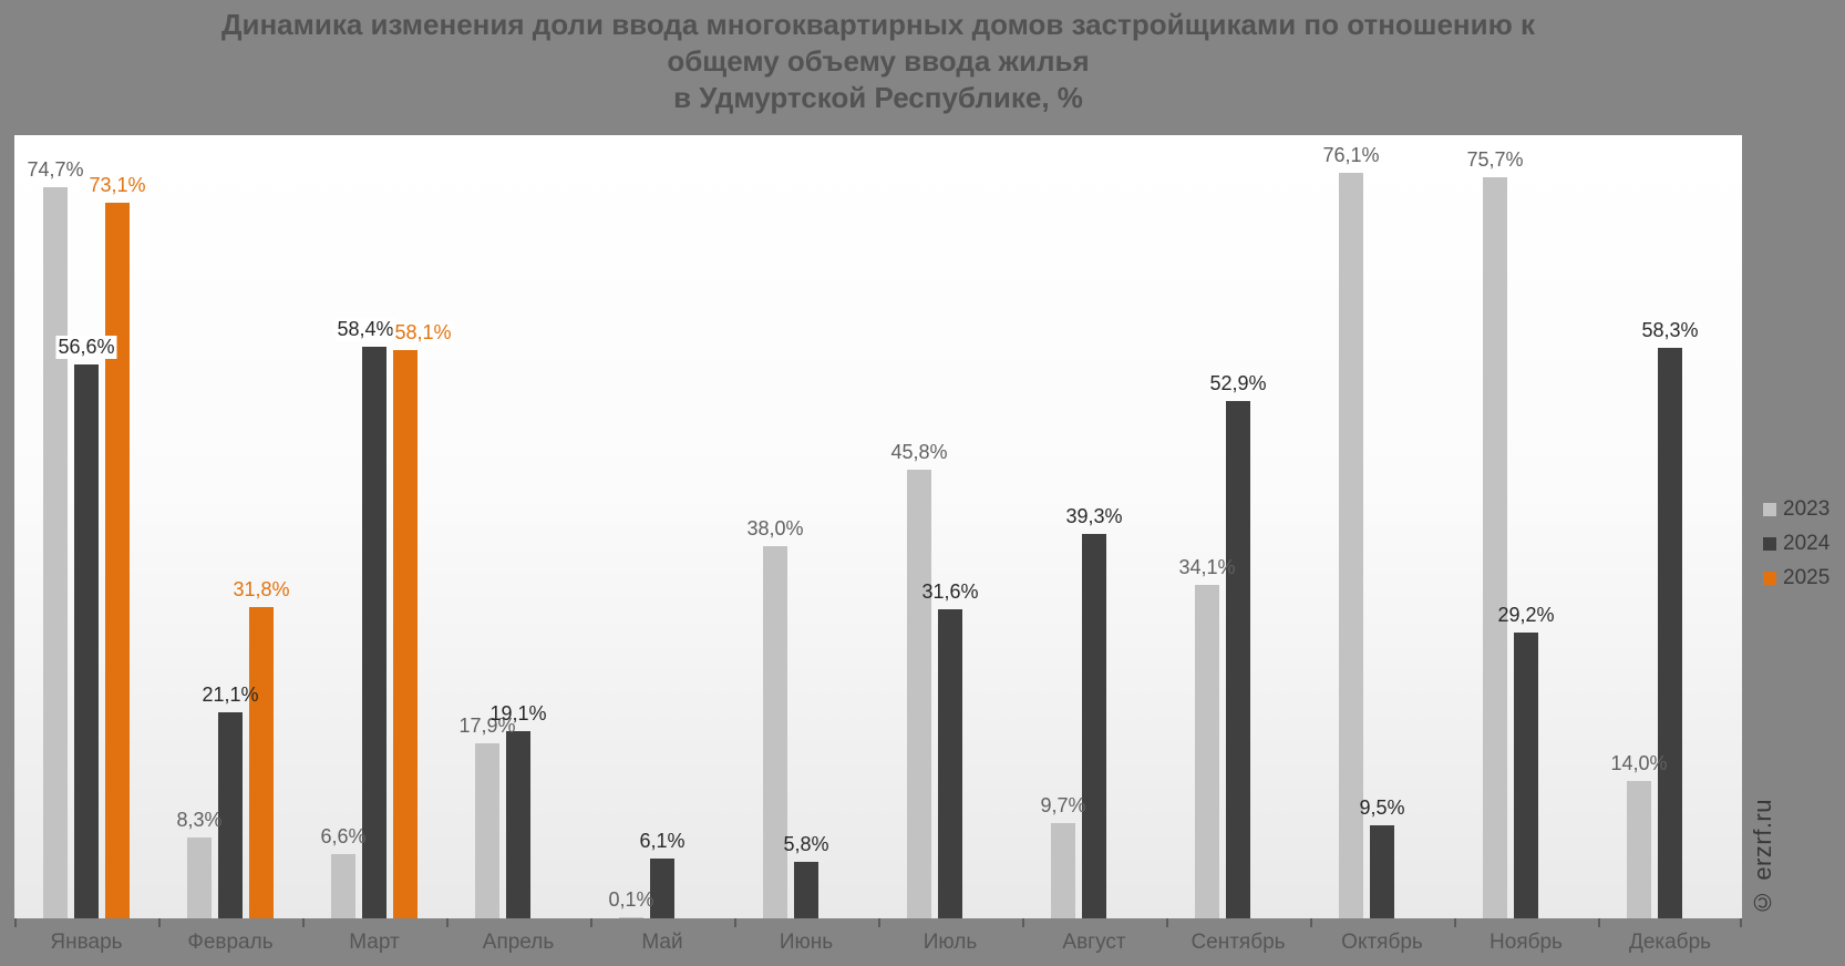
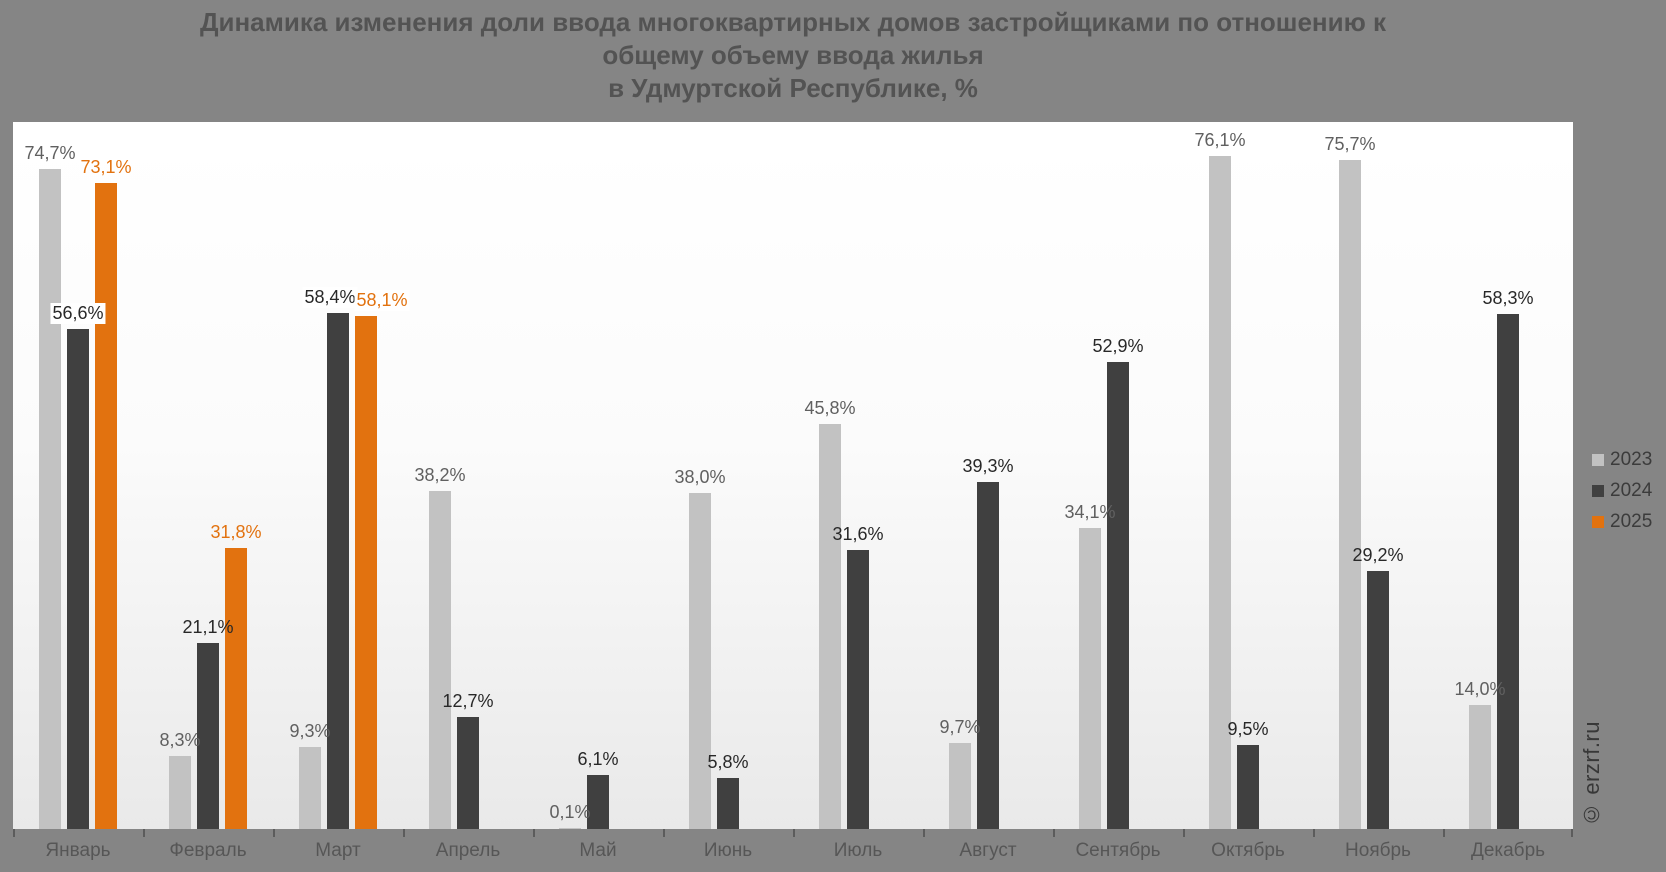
2023/Март: 6,6% -> 9,3%
2023/Апрель: 17,9% -> 38,2%
2024/Апрель: 19,1% -> 12,7%
